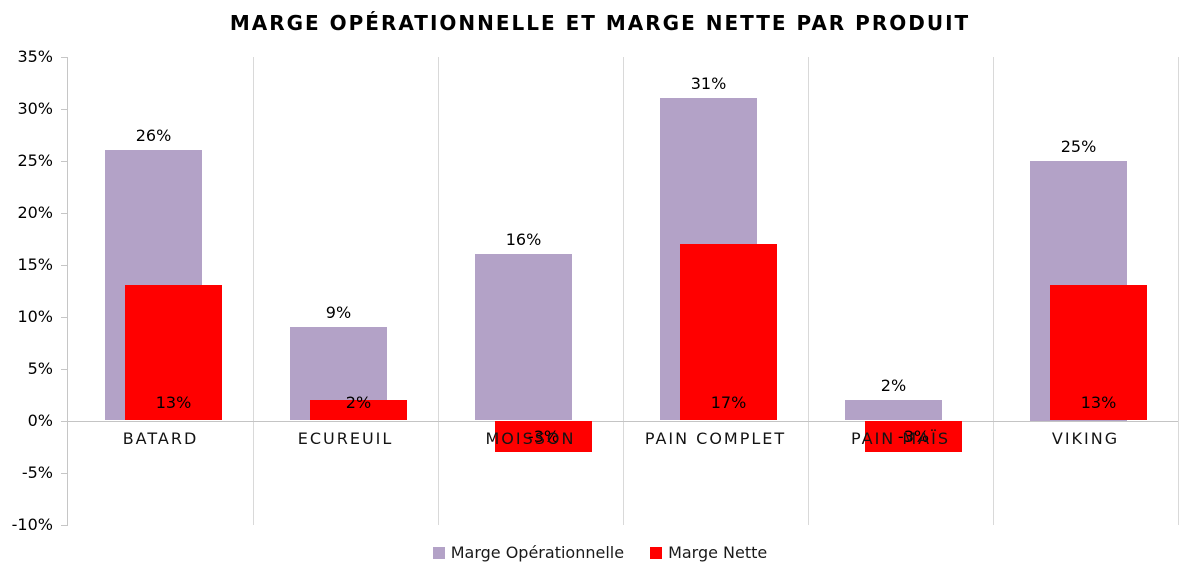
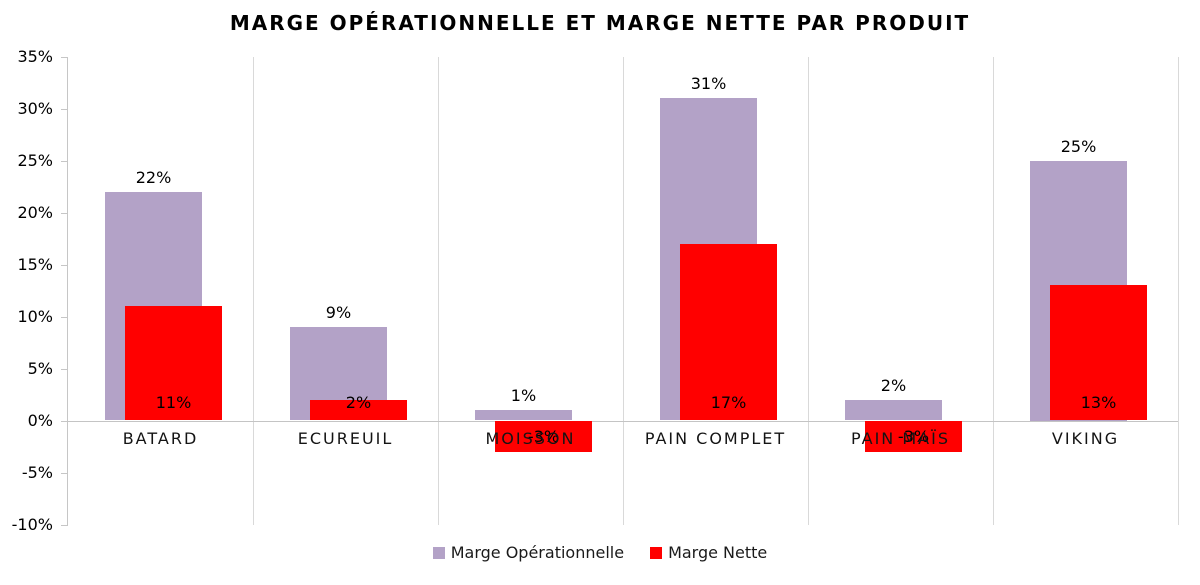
Marge Opérationnelle/BATARD: 26% -> 22%
Marge Nette/BATARD: 13% -> 11%
Marge Opérationnelle/MOISSON: 16% -> 1%
